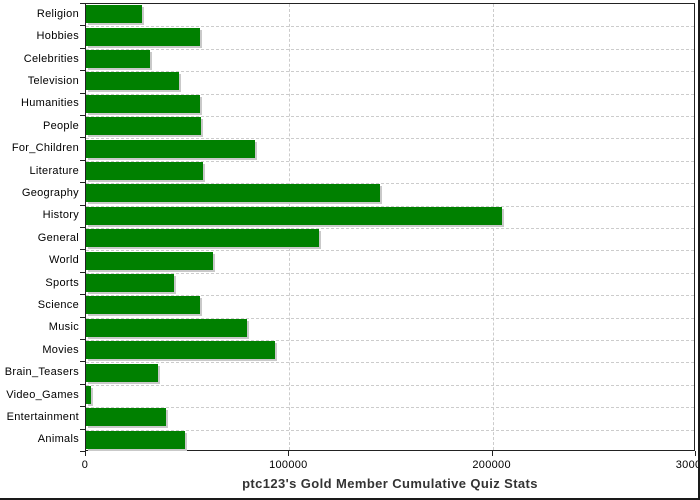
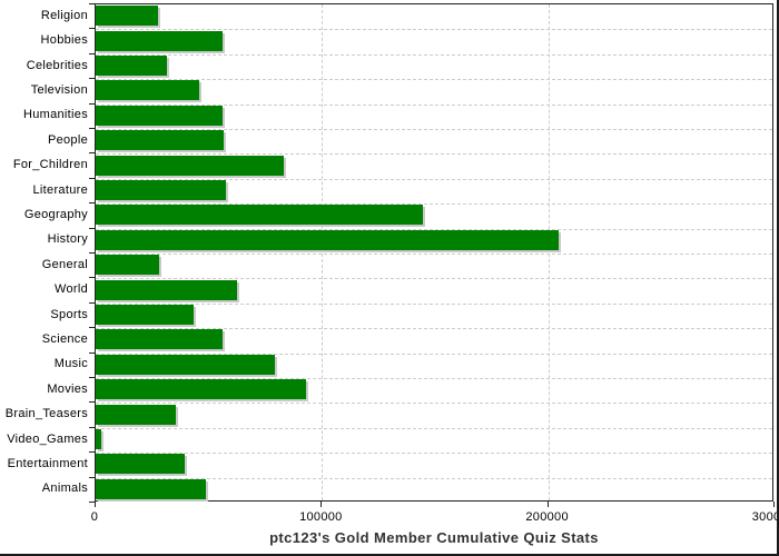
General: 114000 -> 28000
